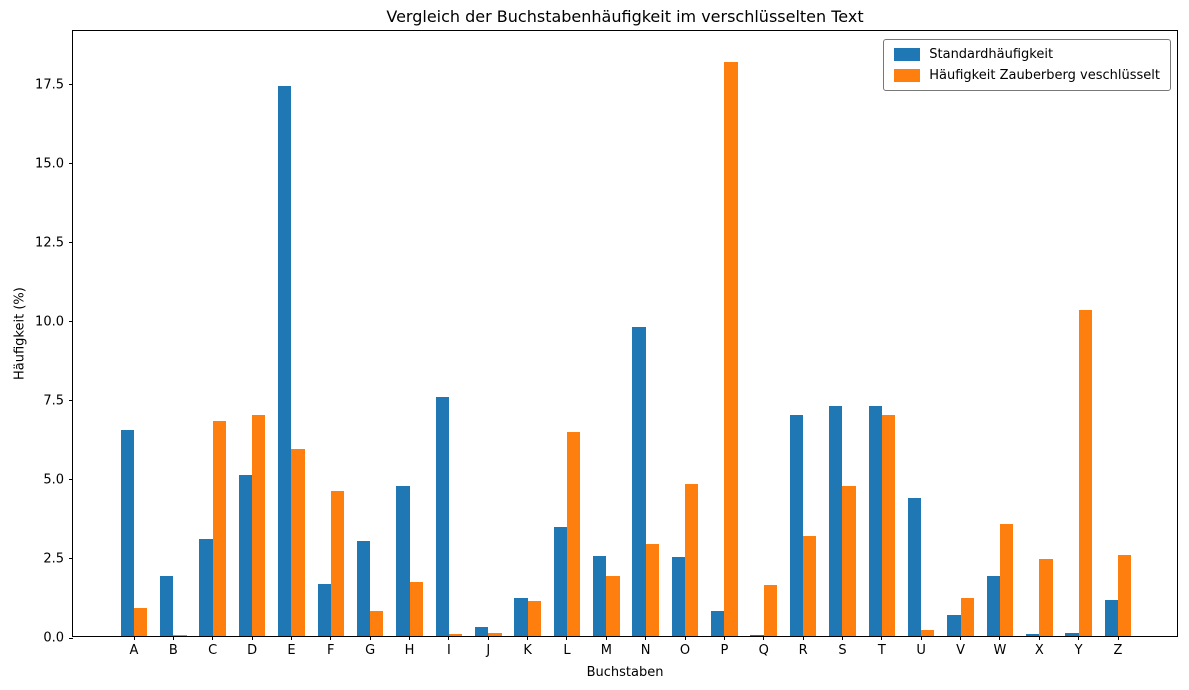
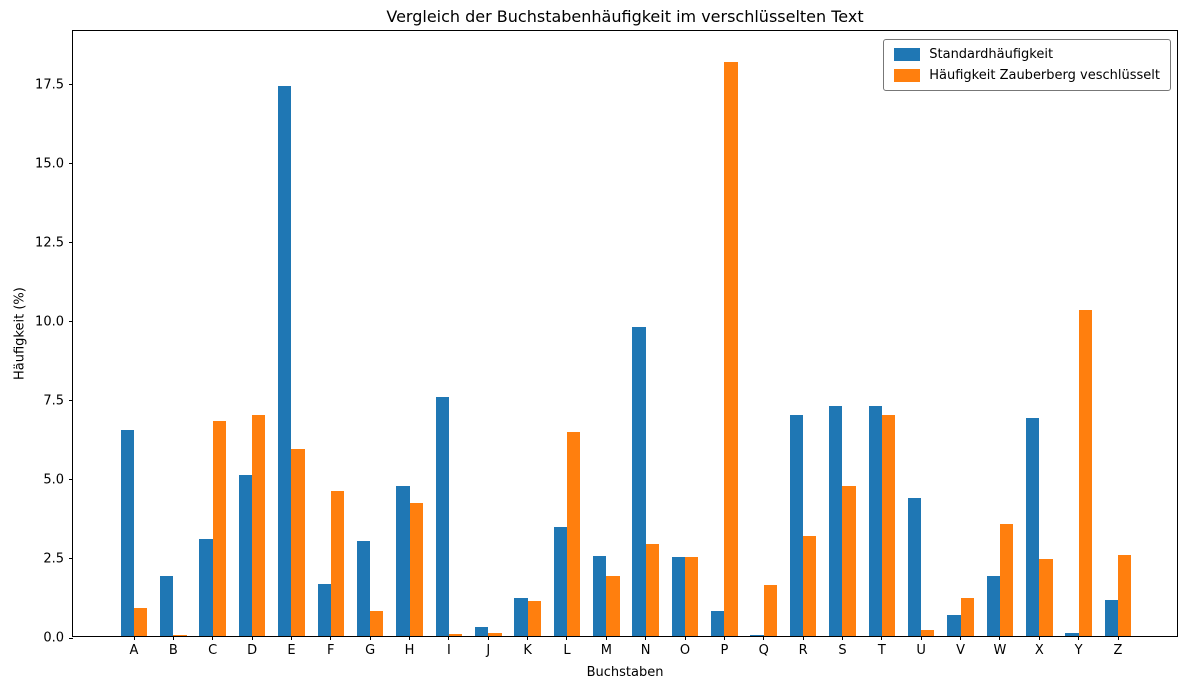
Häufigkeit Zauberberg veschlüsselt/H: 1.7 -> 4.2
Häufigkeit Zauberberg veschlüsselt/O: 4.8 -> 2.5
Standardhäufigkeit/X: 0.1 -> 6.9
